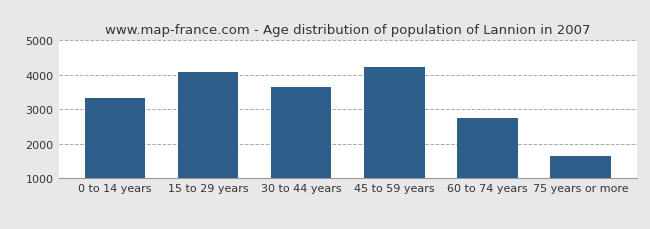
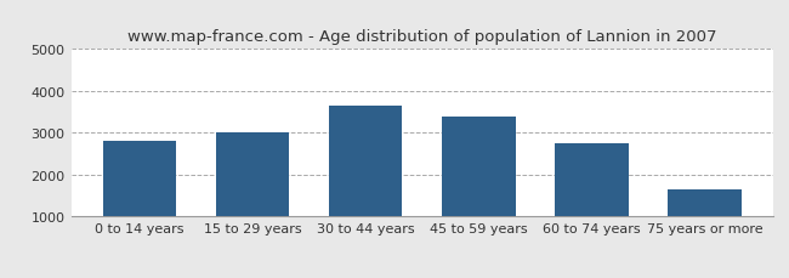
0 to 14 years: 3320 -> 2800
15 to 29 years: 4080 -> 3000
45 to 59 years: 4230 -> 3400
